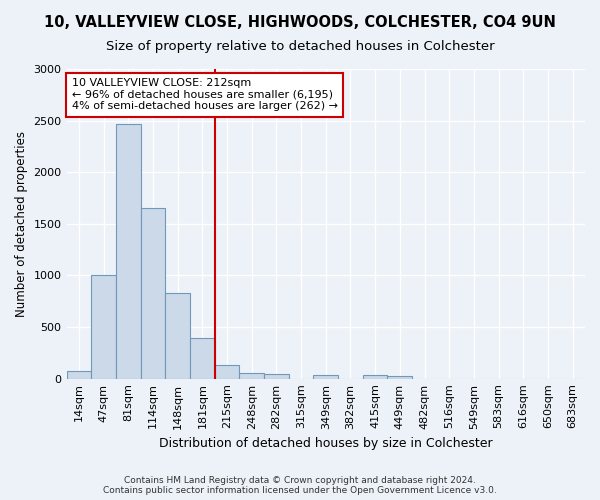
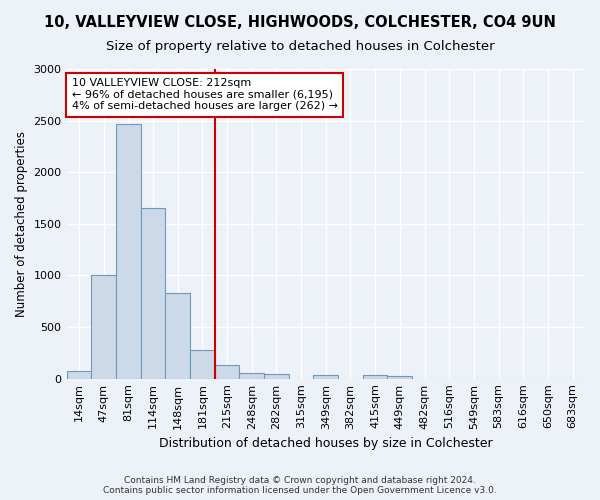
181sqm: 390 -> 280
